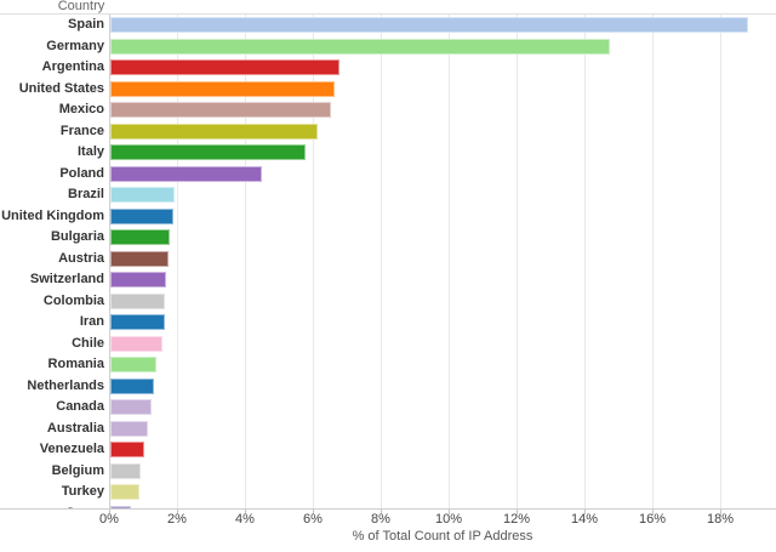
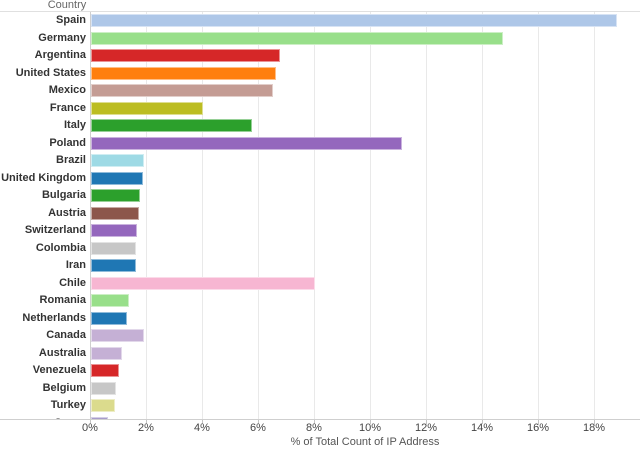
France: 6.1% -> 4.0%
Poland: 4.5% -> 11.1%
Chile: 1.6% -> 8.0%
Canada: 1.2% -> 1.9%
